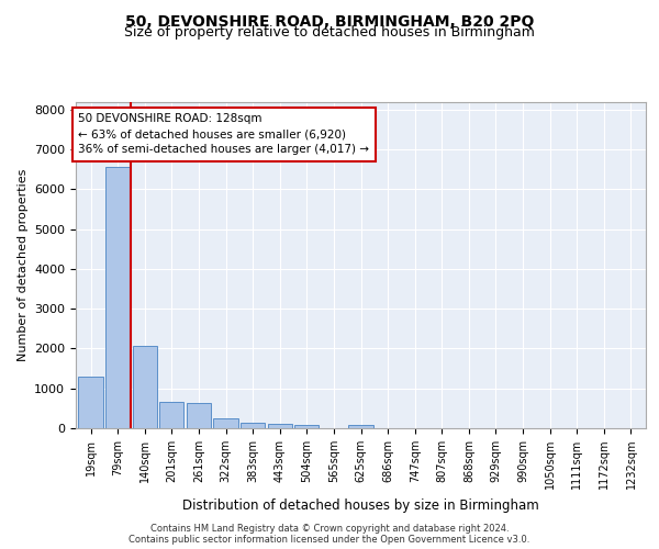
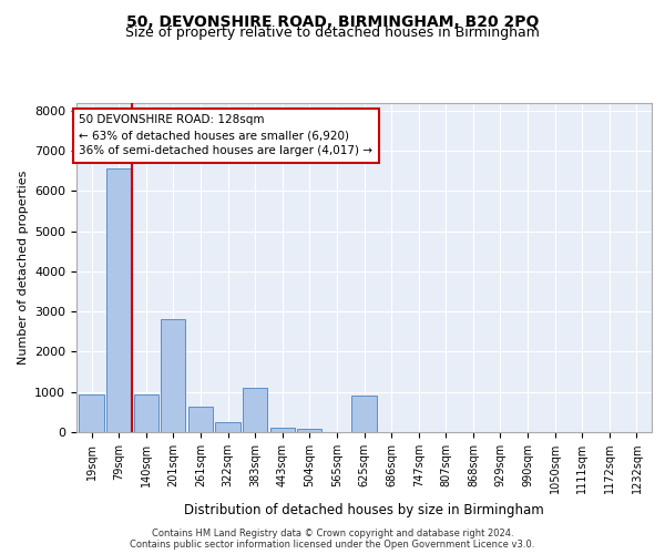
19sqm: 1300 -> 950
140sqm: 2080 -> 950
201sqm: 650 -> 2800
383sqm: 140 -> 1100
625sqm: 70 -> 900
